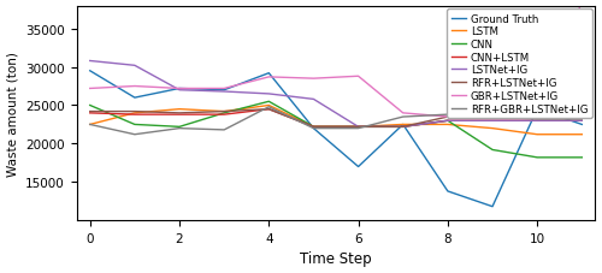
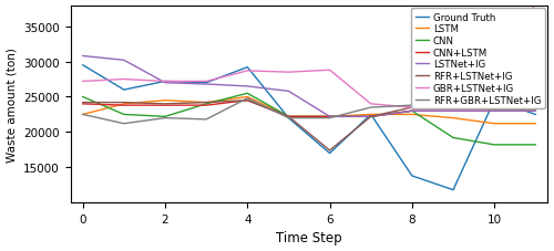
RFR+LSTNet+IG/6: 22200 -> 17400
